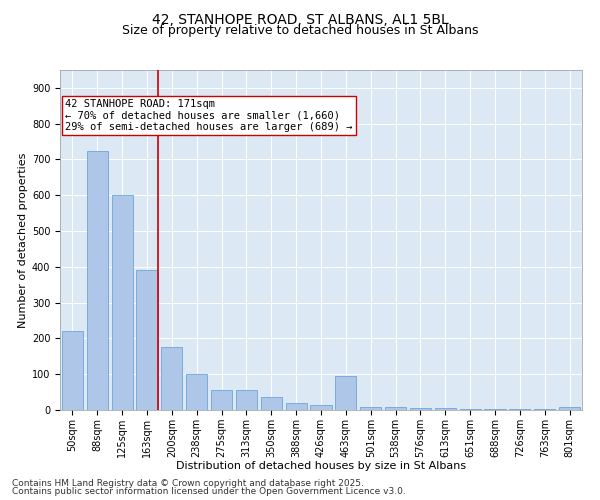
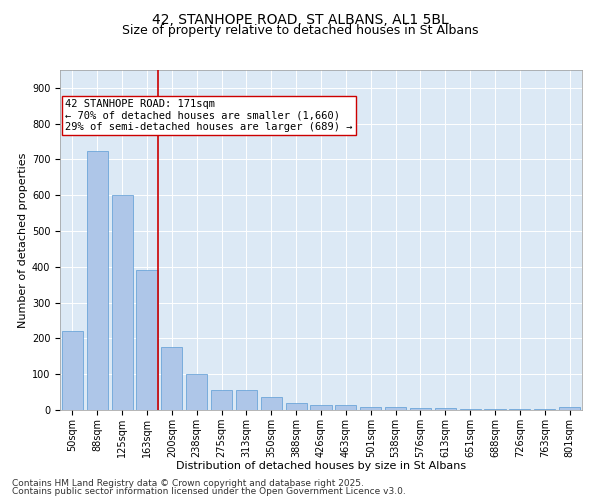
463sqm: 95 -> 15
